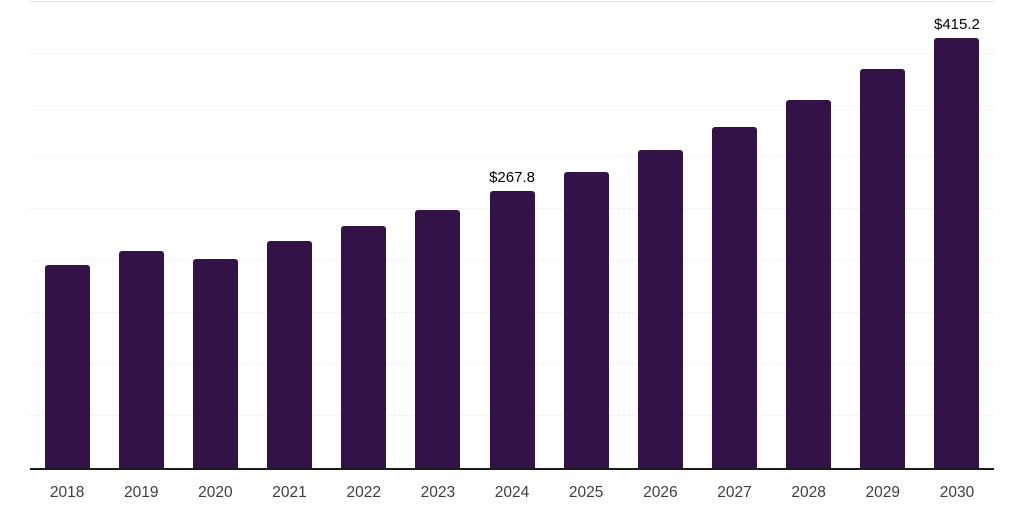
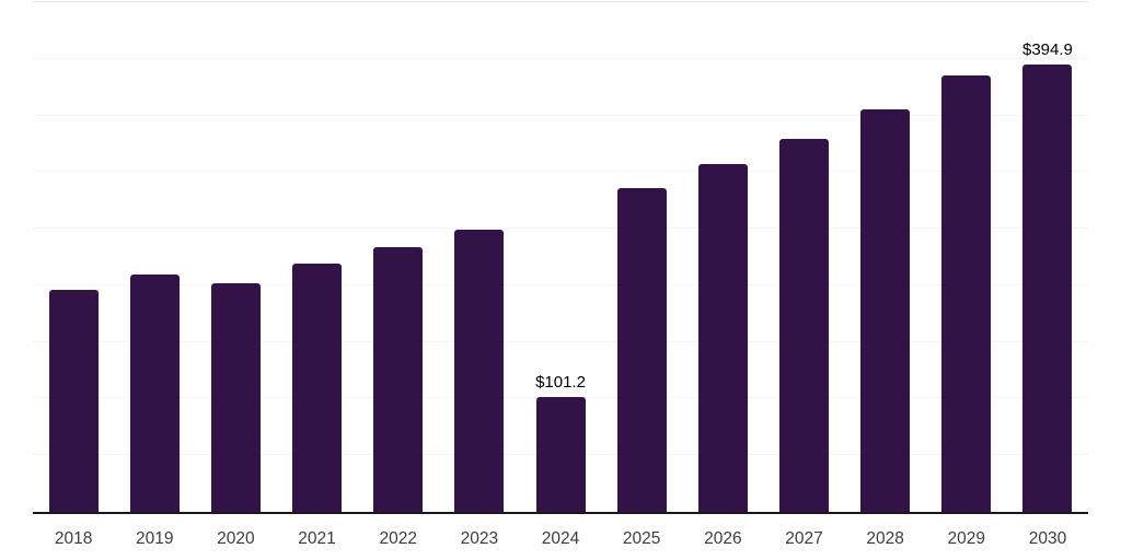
2024: $267.8 -> $101.2
2030: $415.2 -> $394.9
